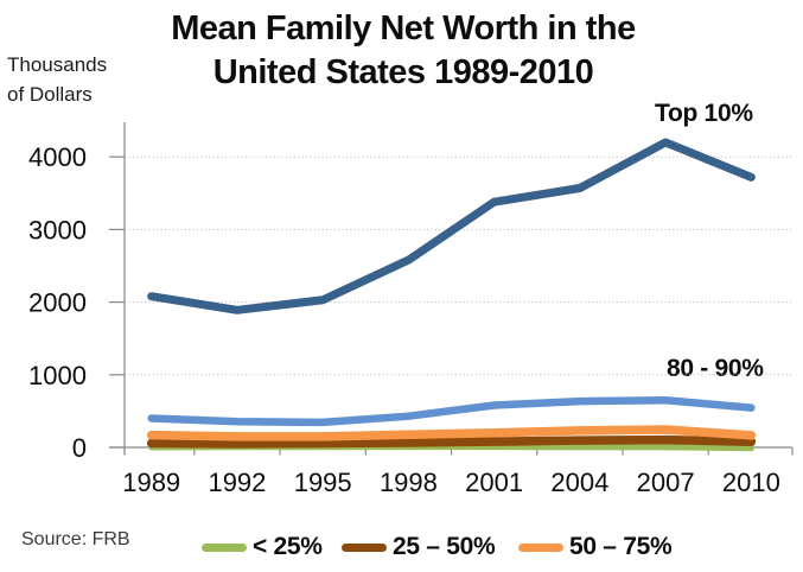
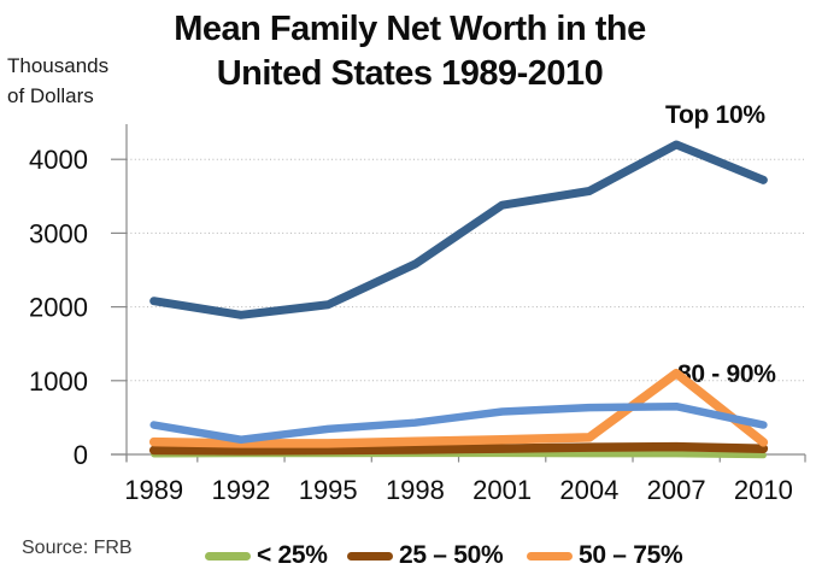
80 - 90%/1992: 400 -> 200
50 – 75%/2007: 200 -> 1100
80 - 90%/2010: 500 -> 400
